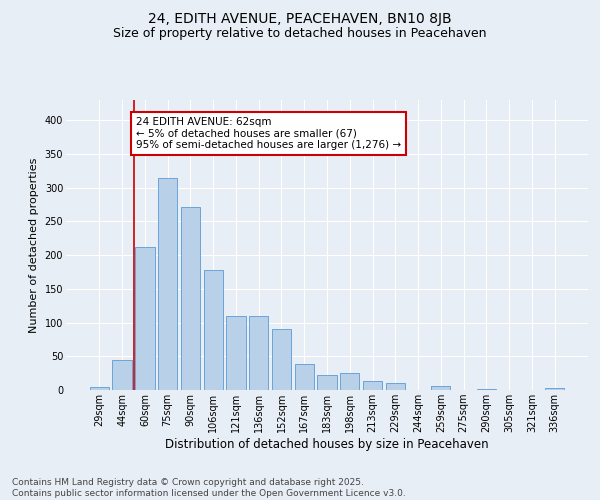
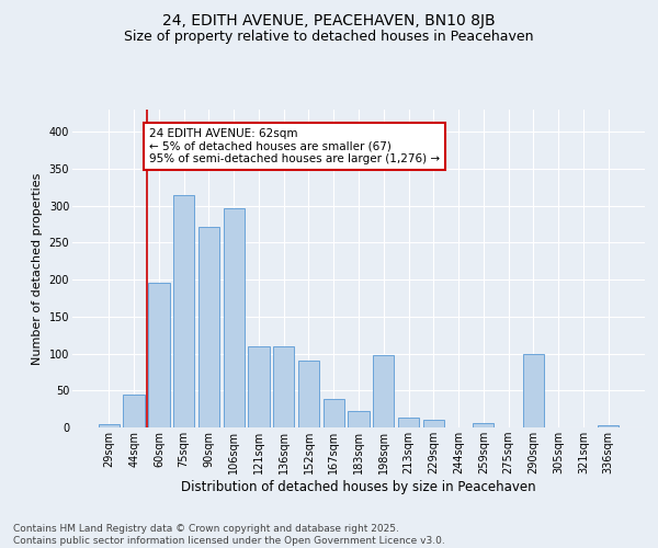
60sqm: 212 -> 196
106sqm: 178 -> 296
198sqm: 25 -> 98
290sqm: 2 -> 100
